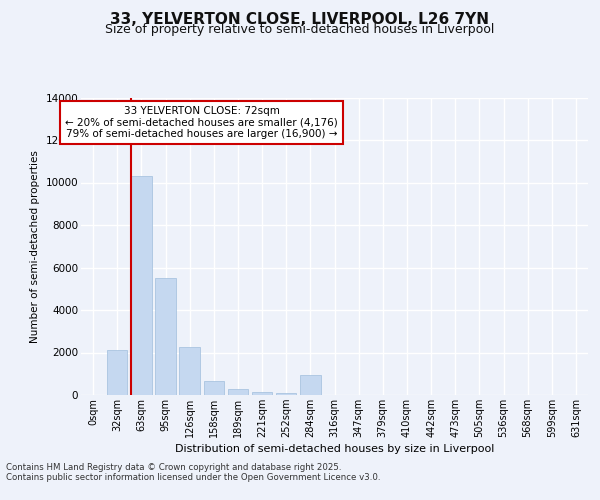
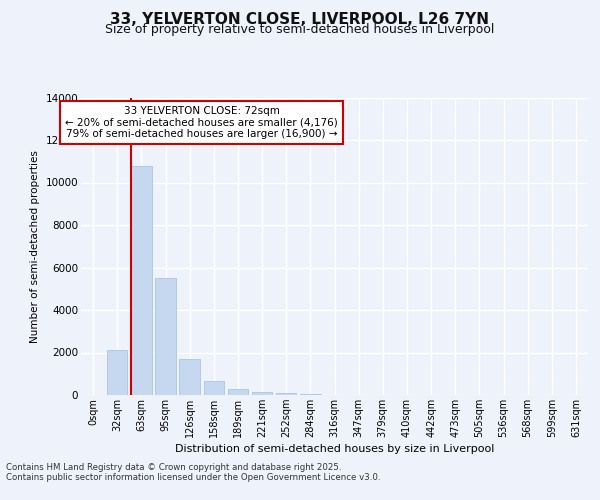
63sqm: 10300 -> 10800
126sqm: 2250 -> 1700
284sqm: 950 -> 50
